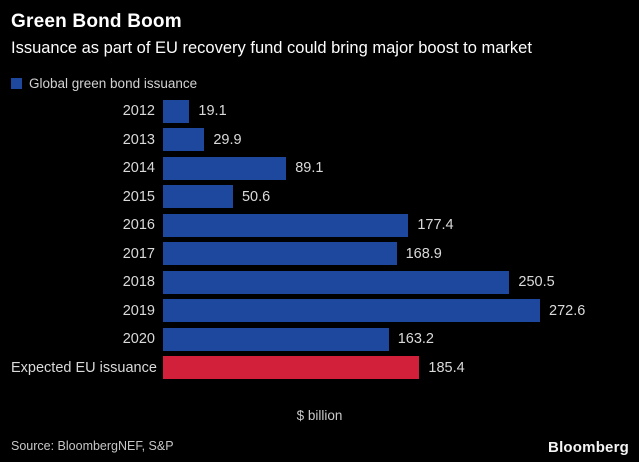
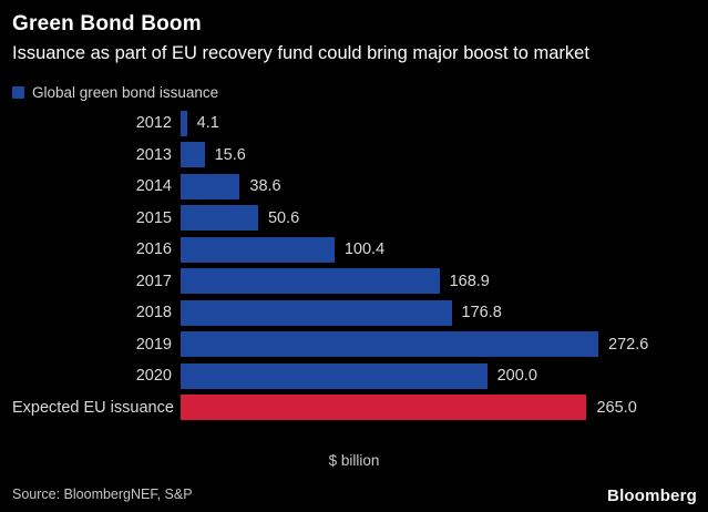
2012: 19.1 -> 4.1
2013: 29.9 -> 15.6
2014: 89.1 -> 38.6
2016: 177.4 -> 100.4
2018: 250.5 -> 176.8
2020: 163.2 -> 200.0
Expected EU issuance: 185.4 -> 265.0
